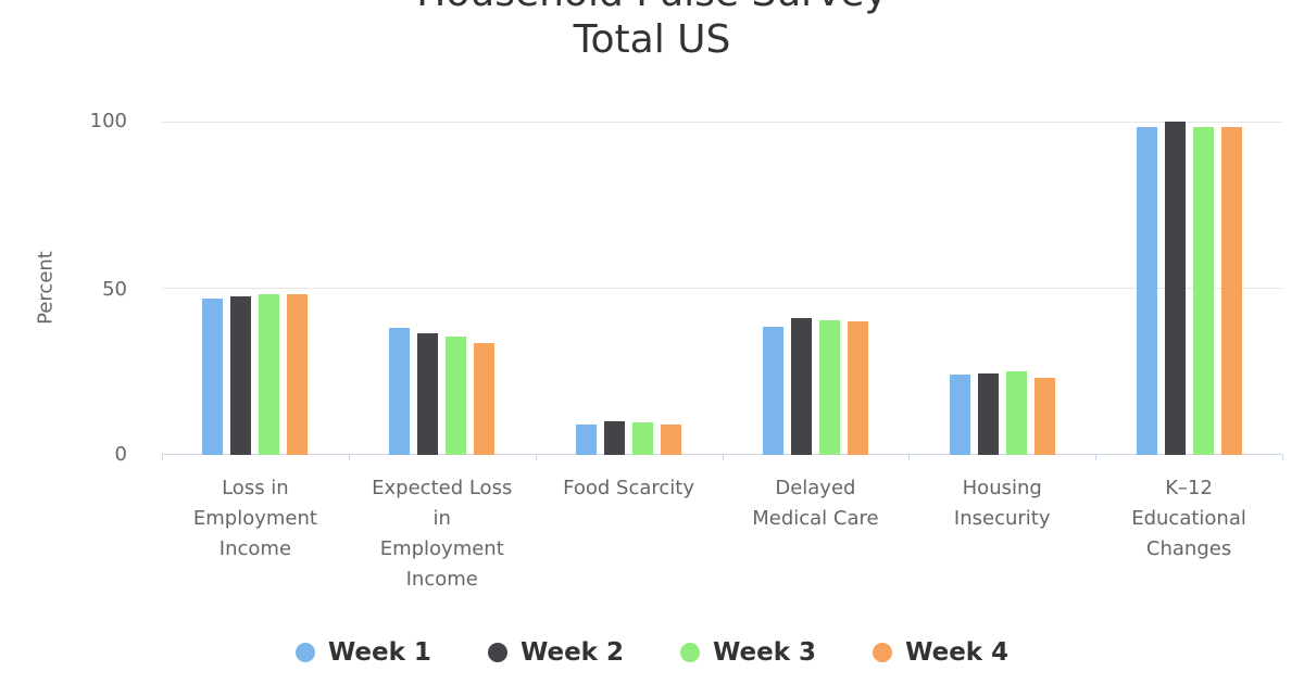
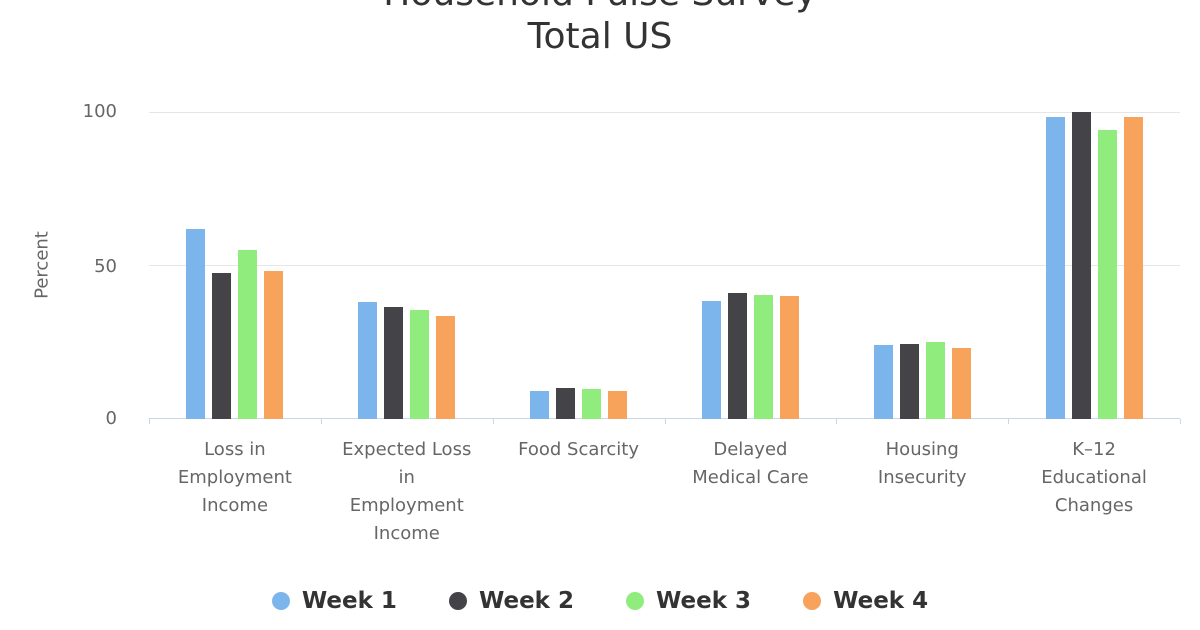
Week 1/Loss in Employment Income: 47 -> 62
Week 3/Loss in Employment Income: 48 -> 55
Week 3/K–12 Educational Changes: 98 -> 94
